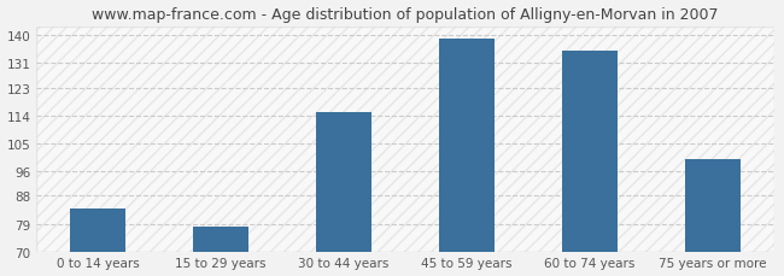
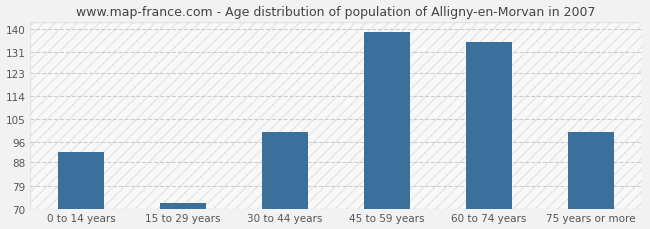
0 to 14 years: 84 -> 92
15 to 29 years: 78 -> 72
30 to 44 years: 115 -> 100
